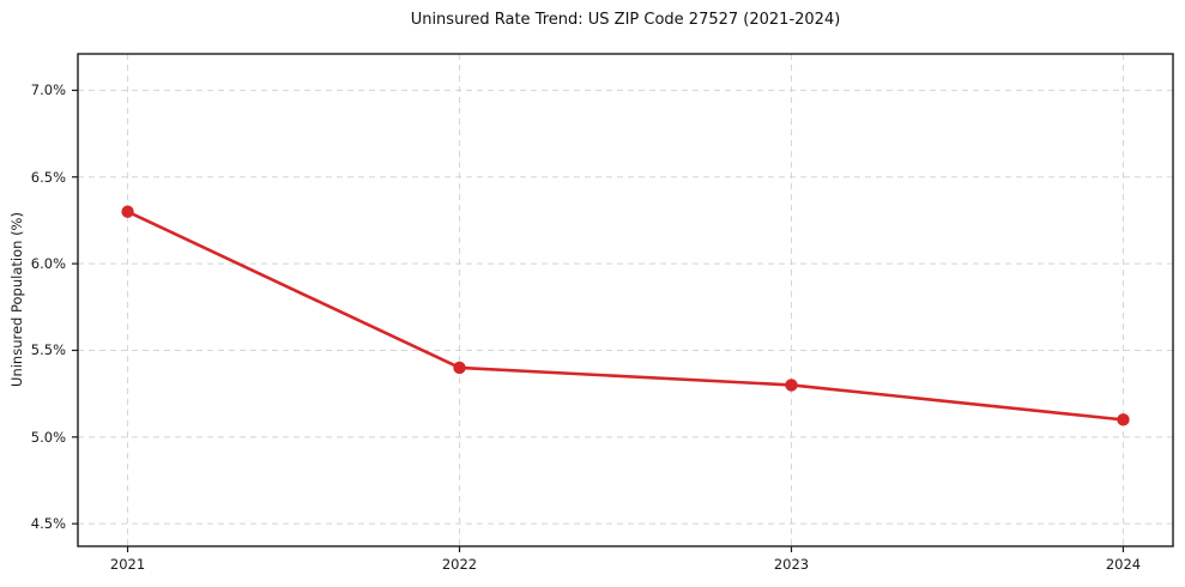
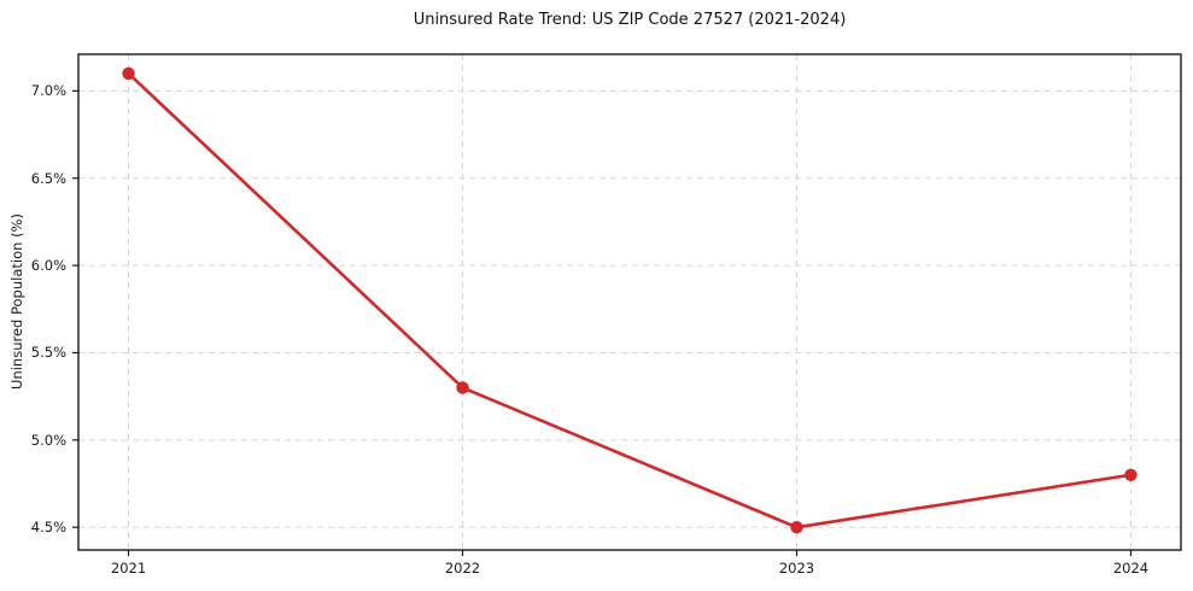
2021: 6.3% -> 7.1%
2022: 5.4% -> 5.3%
2023: 5.3% -> 4.5%
2024: 5.1% -> 4.8%
